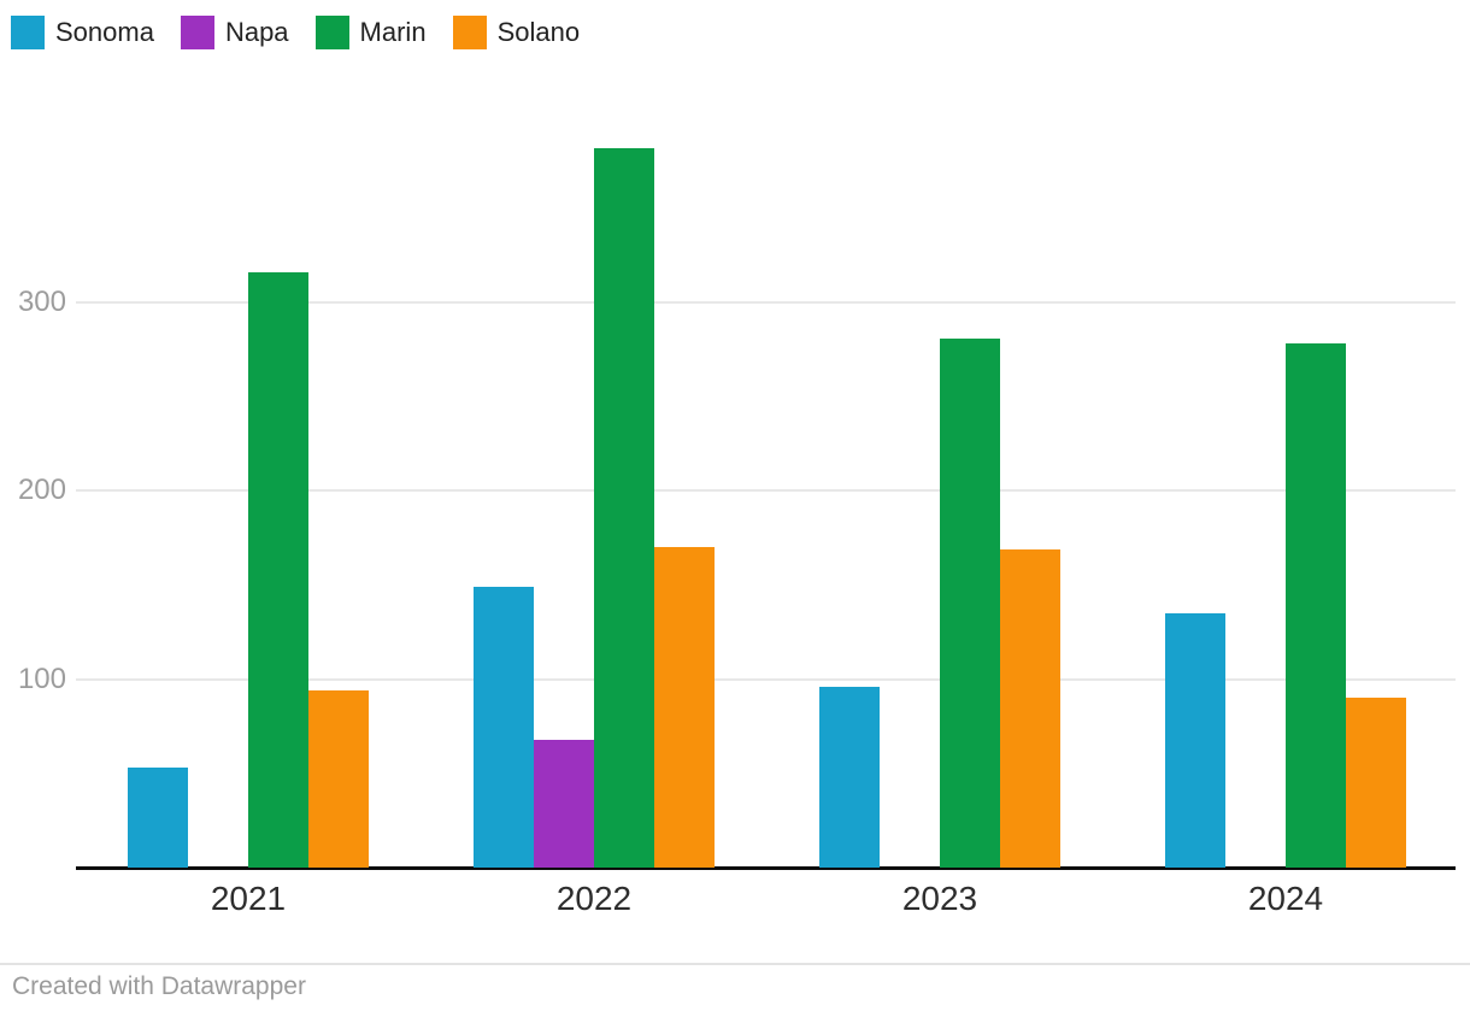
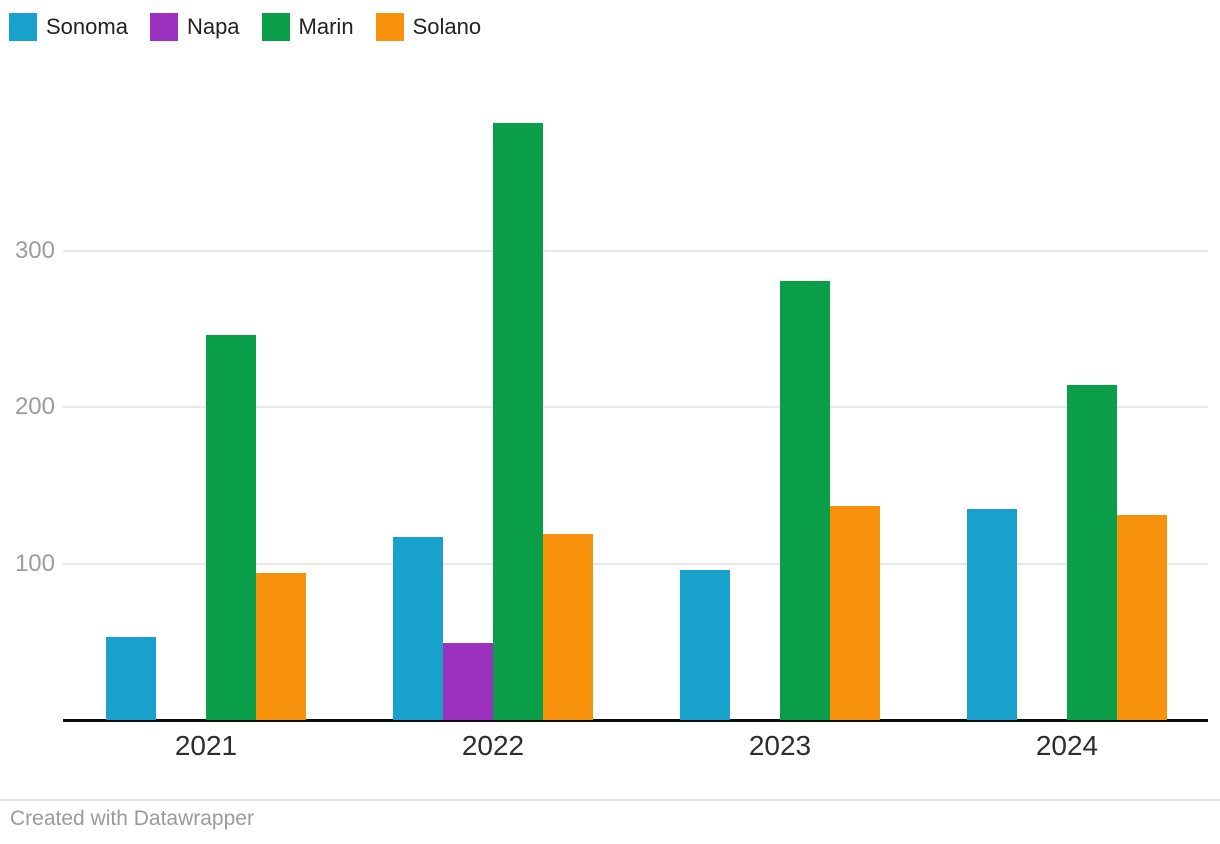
Marin/2021: 316 -> 246
Sonoma/2022: 149 -> 117
Napa/2022: 68 -> 49
Solano/2022: 170 -> 119
Solano/2023: 169 -> 137
Marin/2024: 278 -> 214
Solano/2024: 90 -> 131
